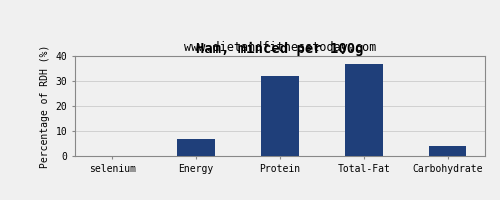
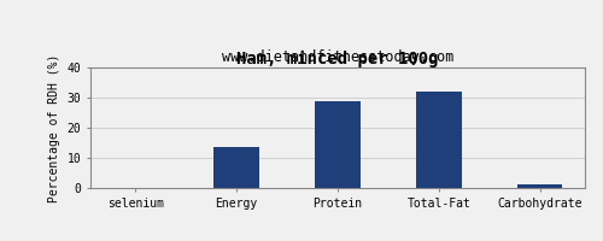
Energy: 7.0 -> 13.5
Protein: 32.0 -> 29.0
Total-Fat: 37.0 -> 32.0
Carbohydrate: 4.0 -> 1.2
